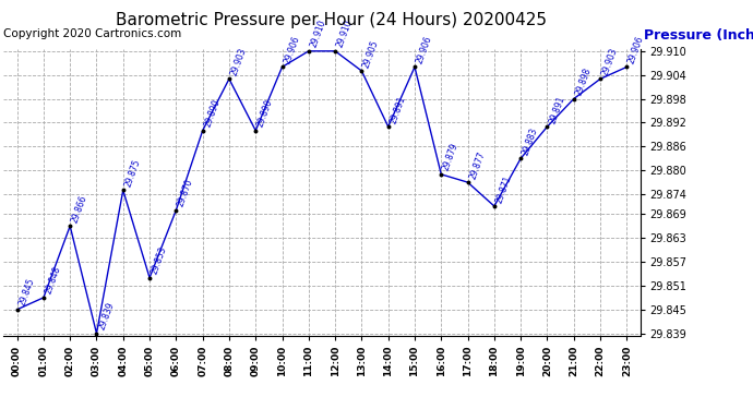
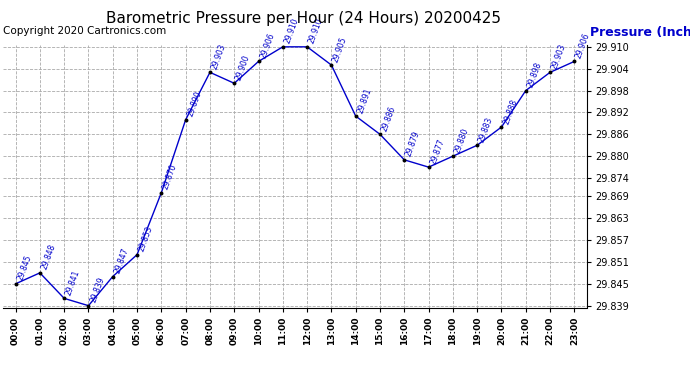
02:00: 29.866 -> 29.841
04:00: 29.875 -> 29.847
09:00: 29.890 -> 29.900
15:00: 29.906 -> 29.886
18:00: 29.871 -> 29.880
20:00: 29.891 -> 29.888
